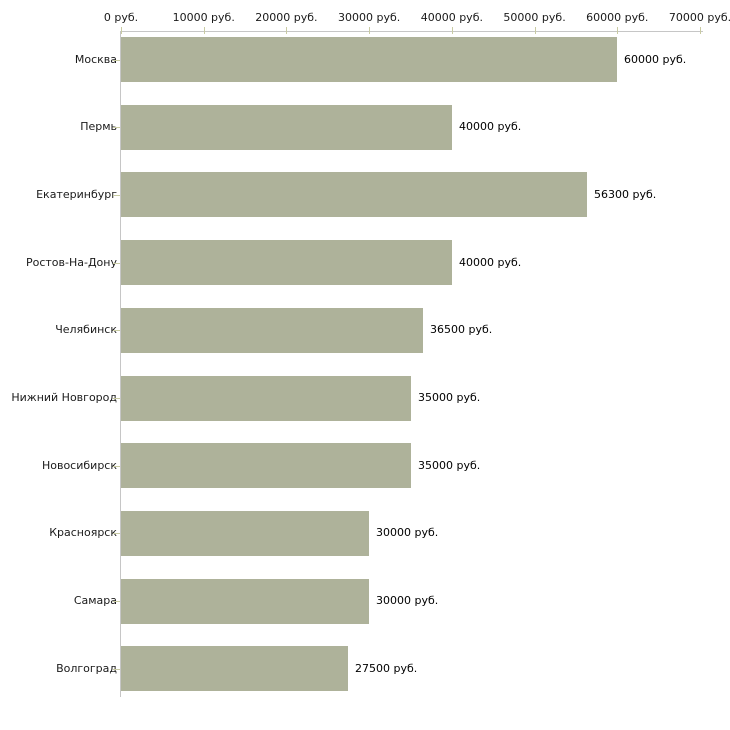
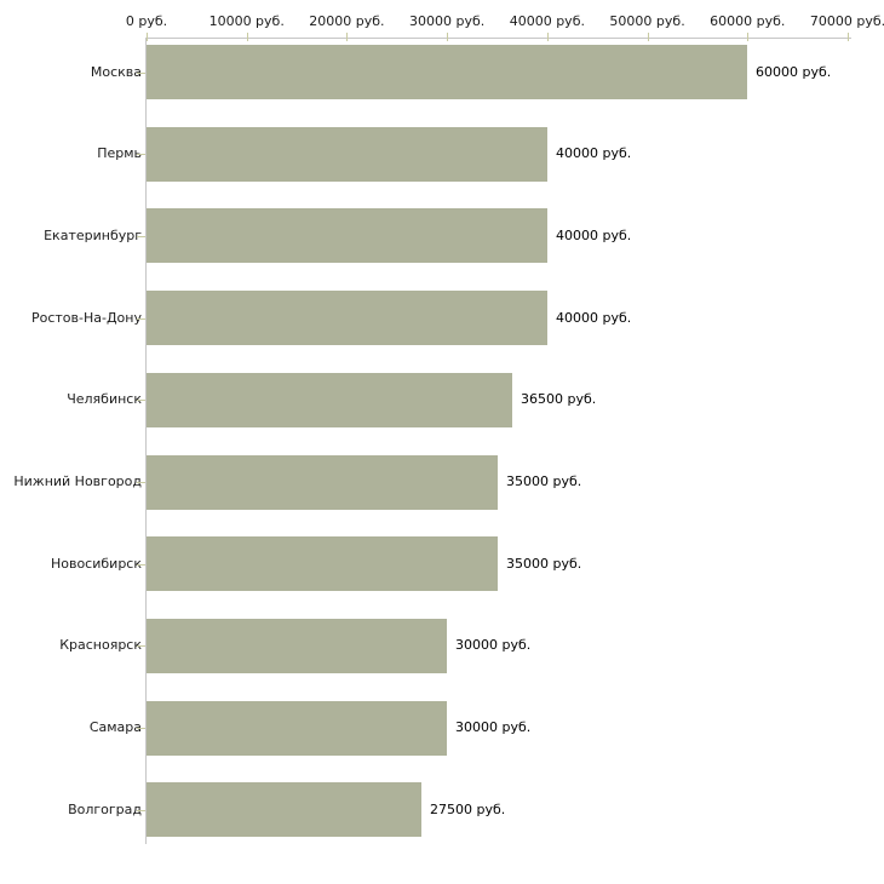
Екатеринбург: 56300 -> 40000
